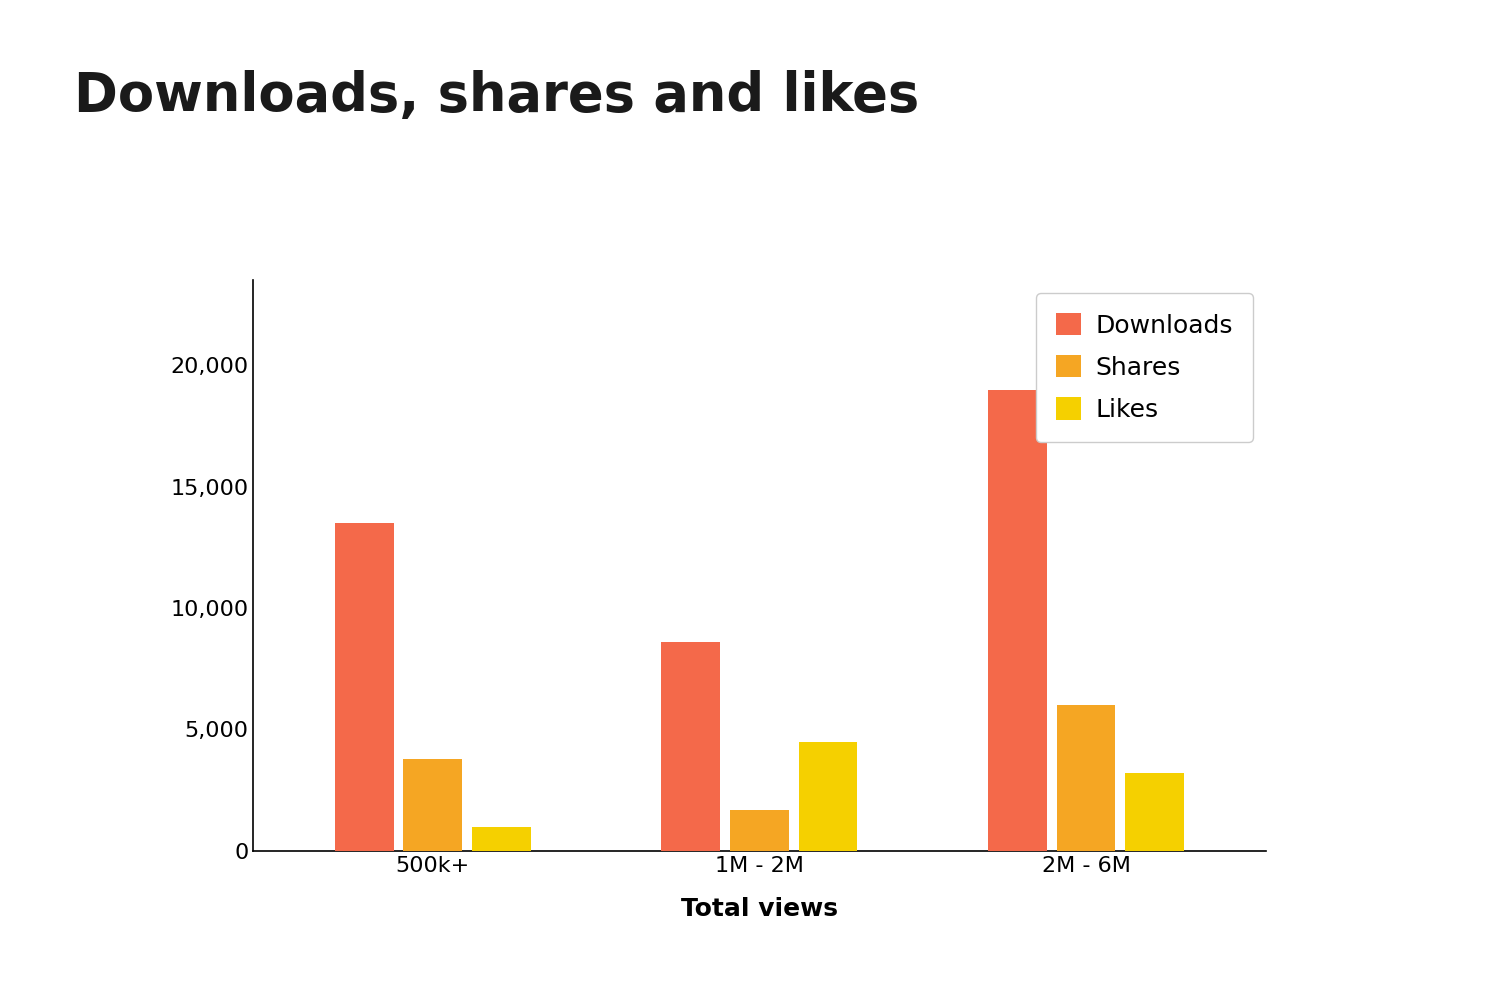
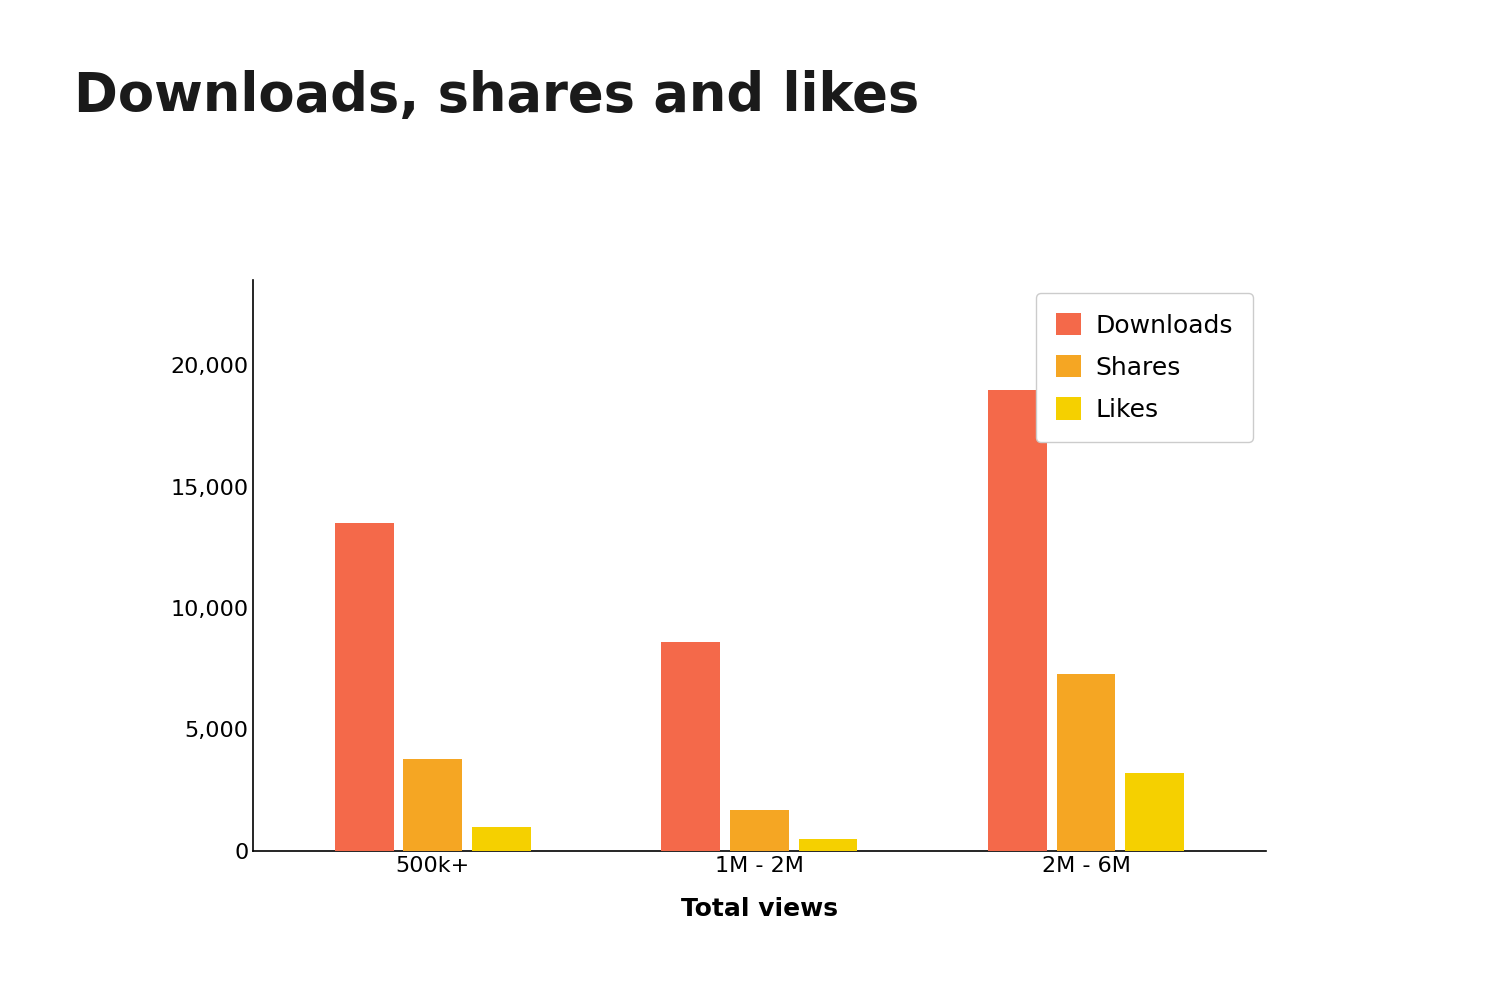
Likes/1M - 2M: 4,500 -> 500
Shares/2M - 6M: 6,000 -> 7,300
